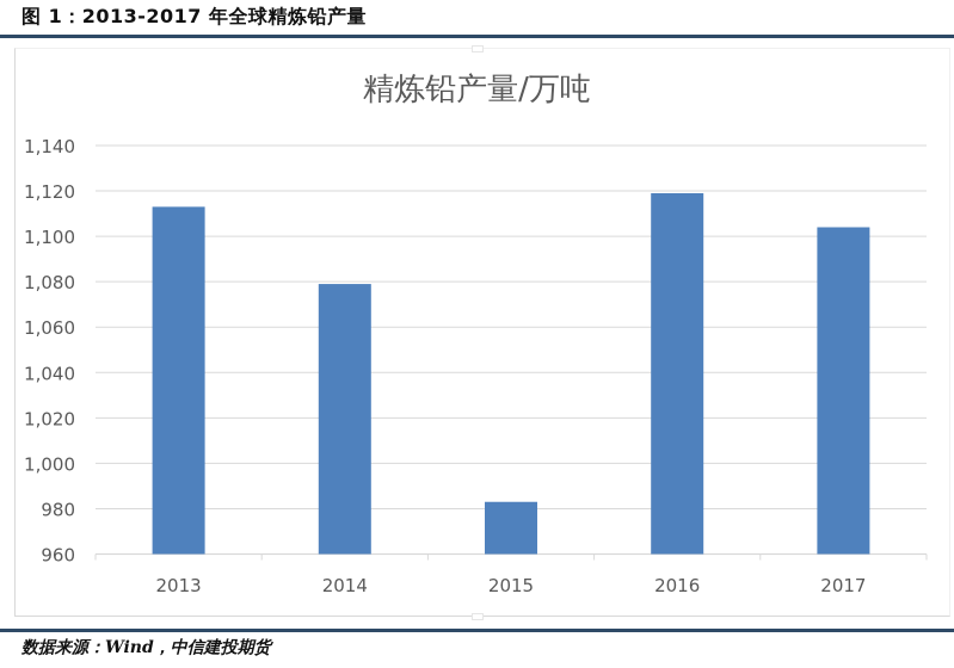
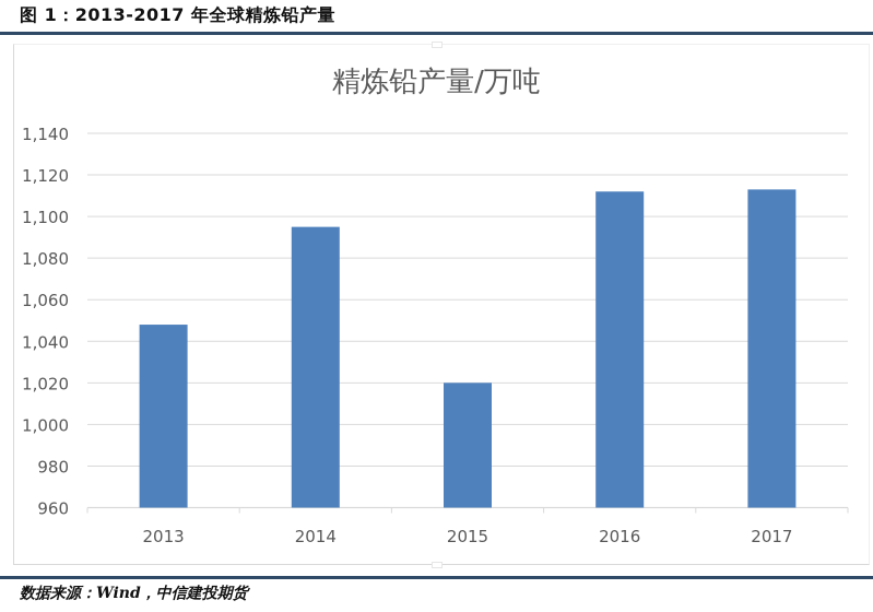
2013: 1113 -> 1048
2014: 1079 -> 1095
2015: 983 -> 1020
2016: 1119 -> 1112
2017: 1104 -> 1113
